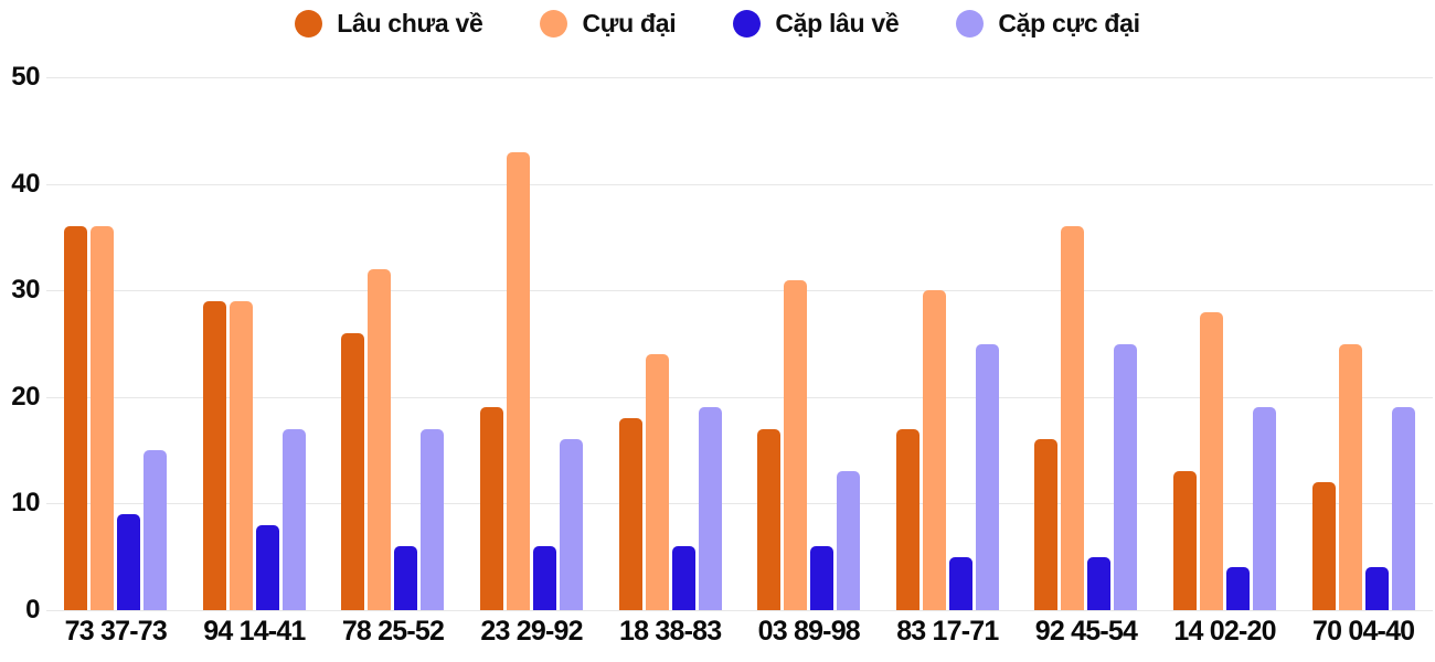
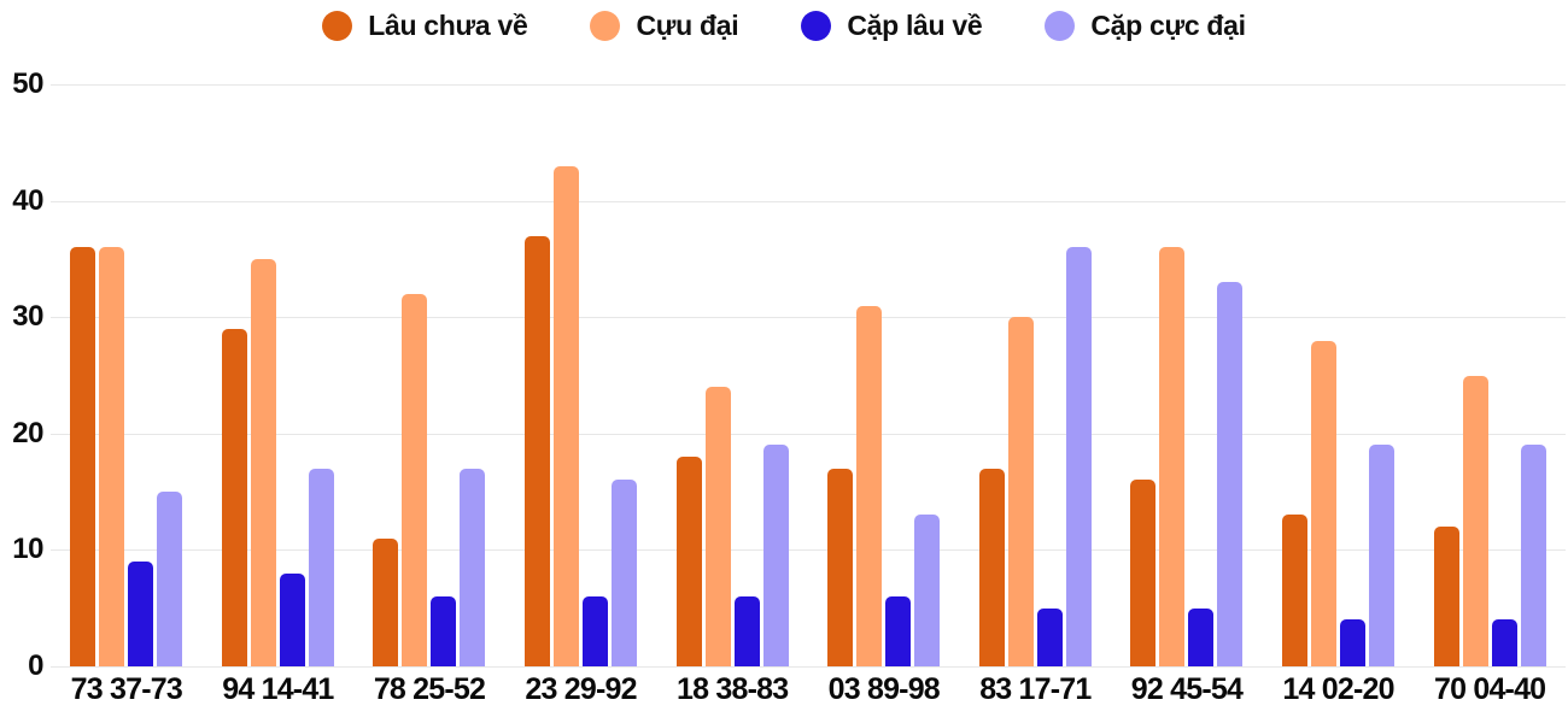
Cựu đại/94 14-41: 29 -> 35
Lâu chưa về/78 25-52: 26 -> 11
Lâu chưa về/23 29-92: 19 -> 37
Cặp cực đại/83 17-71: 25 -> 36
Cặp cực đại/92 45-54: 25 -> 33
